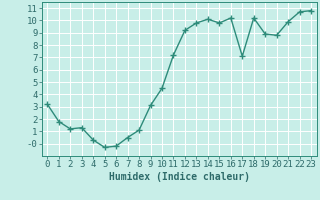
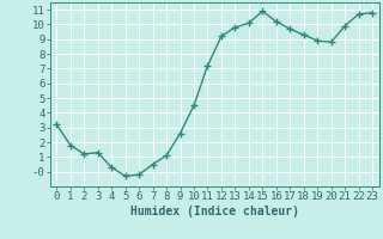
9: 3.1 -> 2.6
15: 9.8 -> 10.9
17: 7.1 -> 9.7
18: 10.2 -> 9.3
